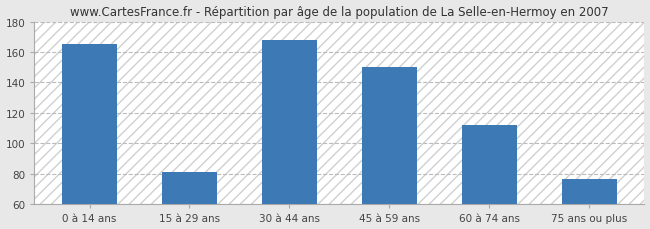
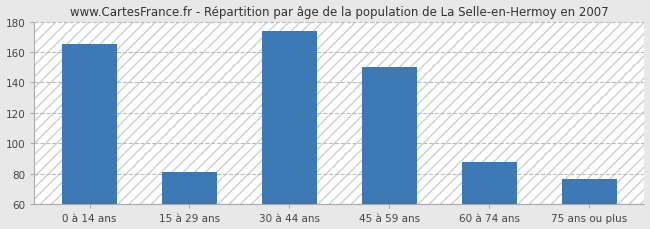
30 à 44 ans: 168 -> 174
60 à 74 ans: 112 -> 88
